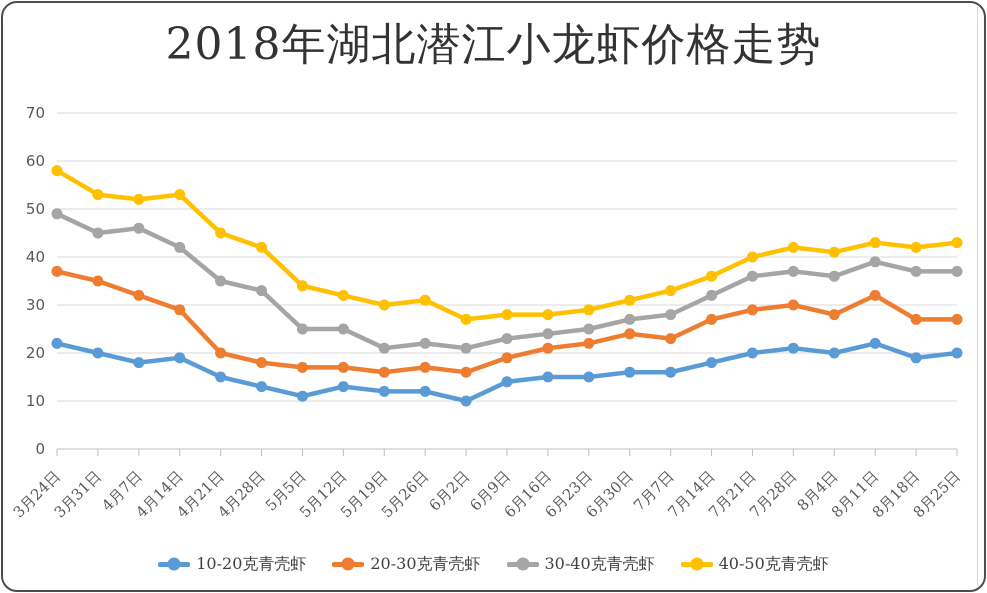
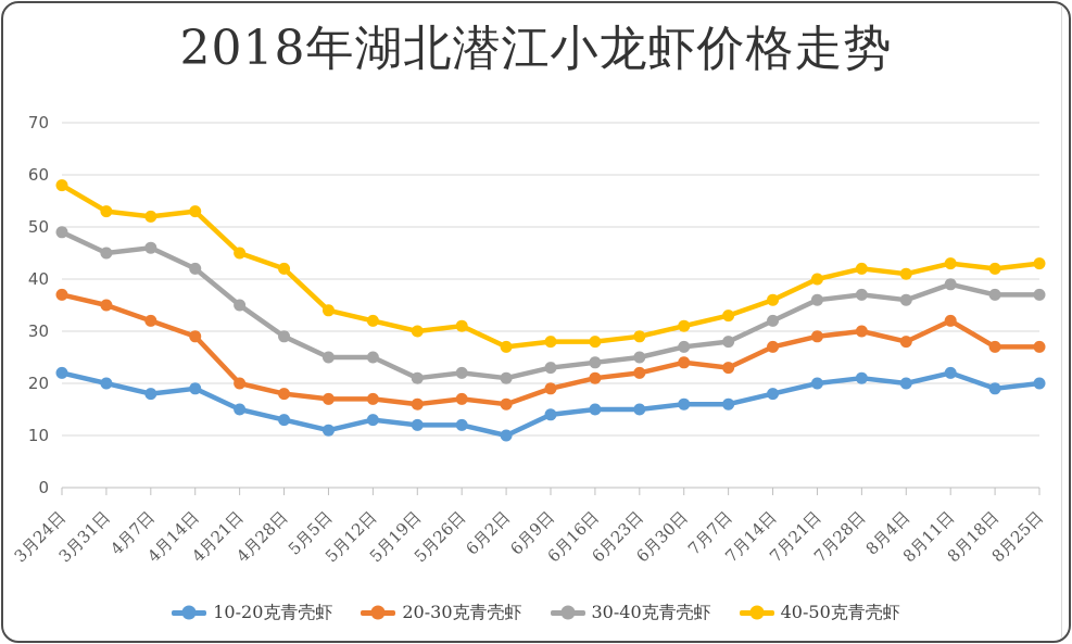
30-40克青壳虾/4月28日: 33 -> 29
